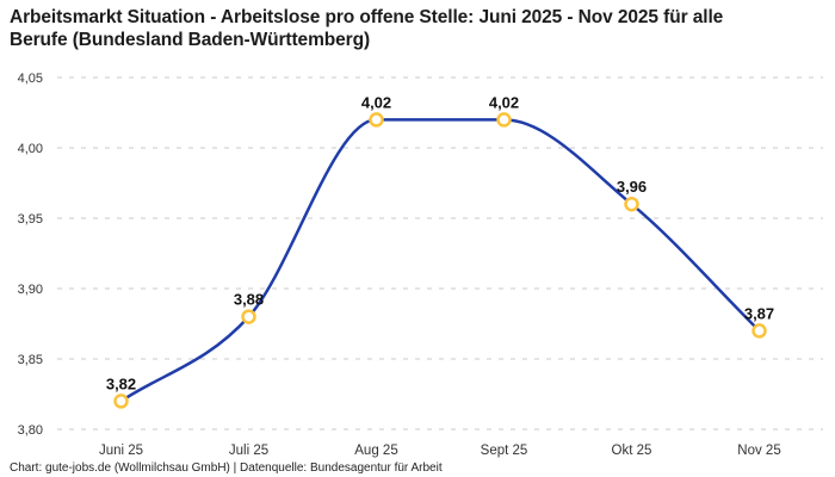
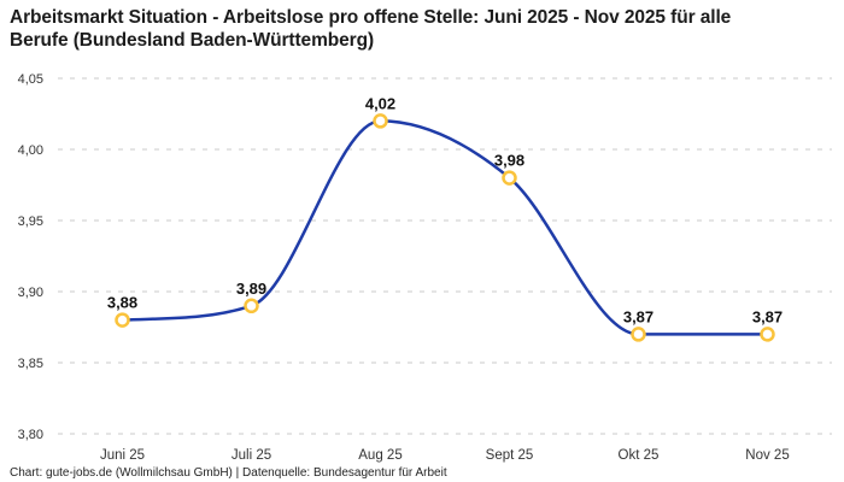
Juni 25: 3,82 -> 3,88
Juli 25: 3,88 -> 3,89
Sept 25: 4,02 -> 3,98
Okt 25: 3,96 -> 3,87
